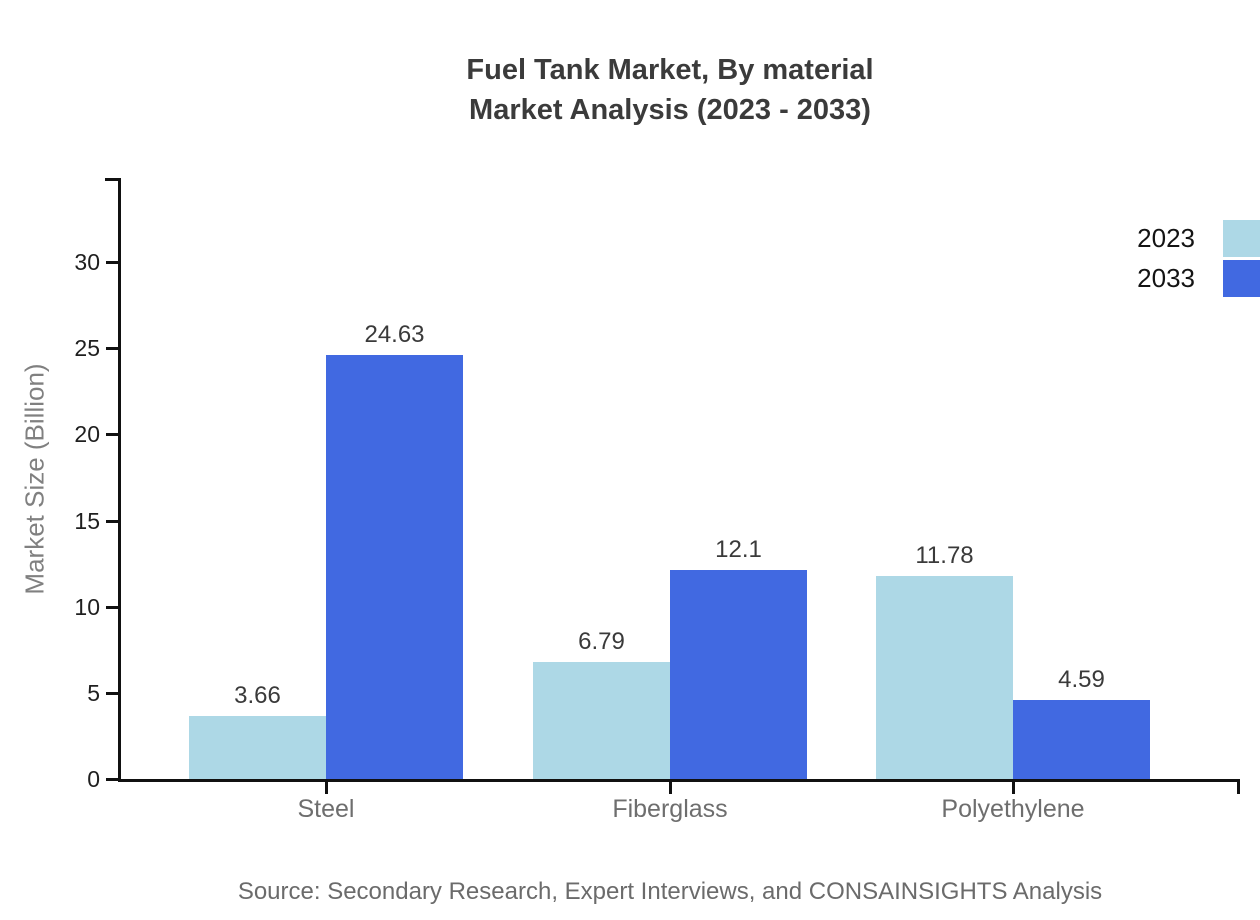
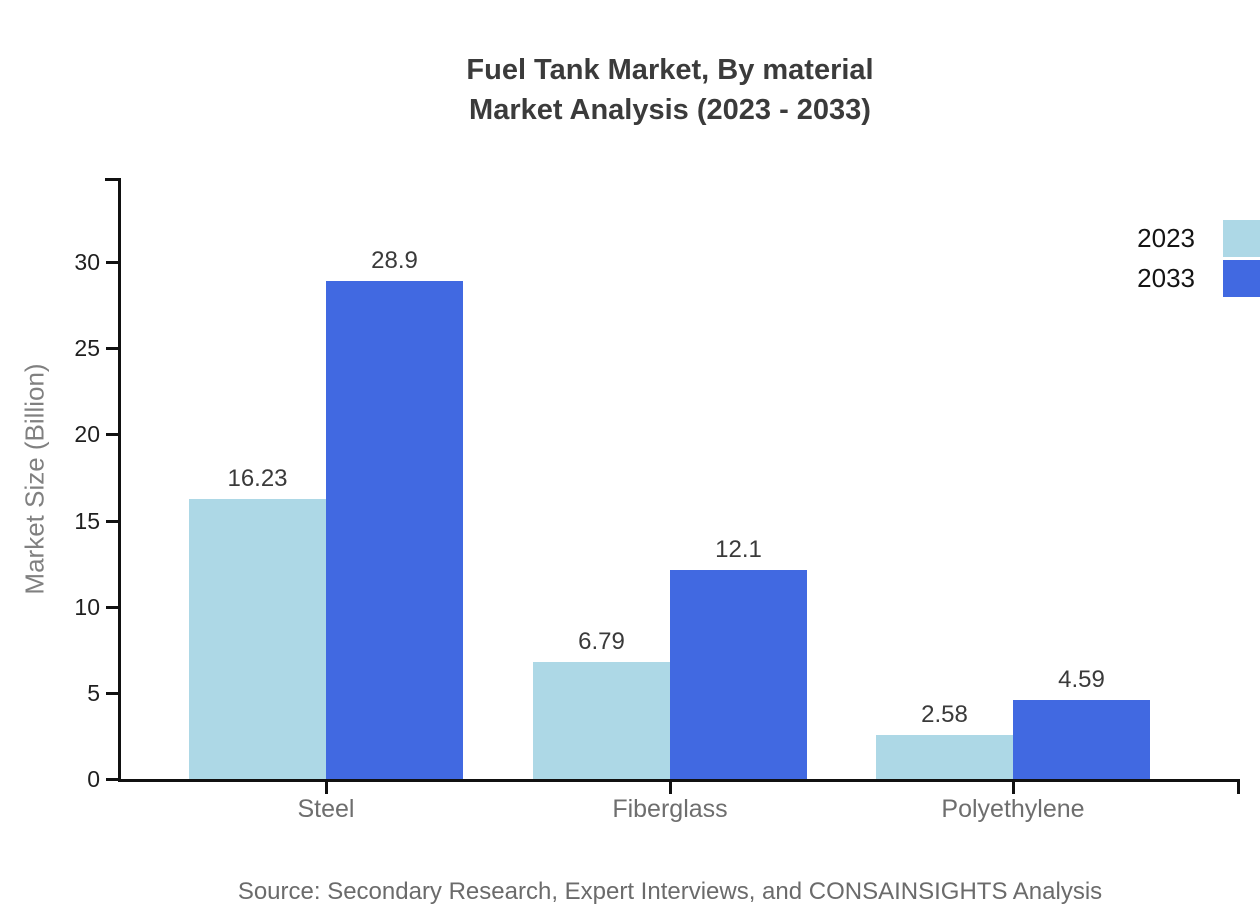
2023/Steel: 3.66 -> 16.23
2033/Steel: 24.63 -> 28.9
2023/Polyethylene: 11.78 -> 2.58
